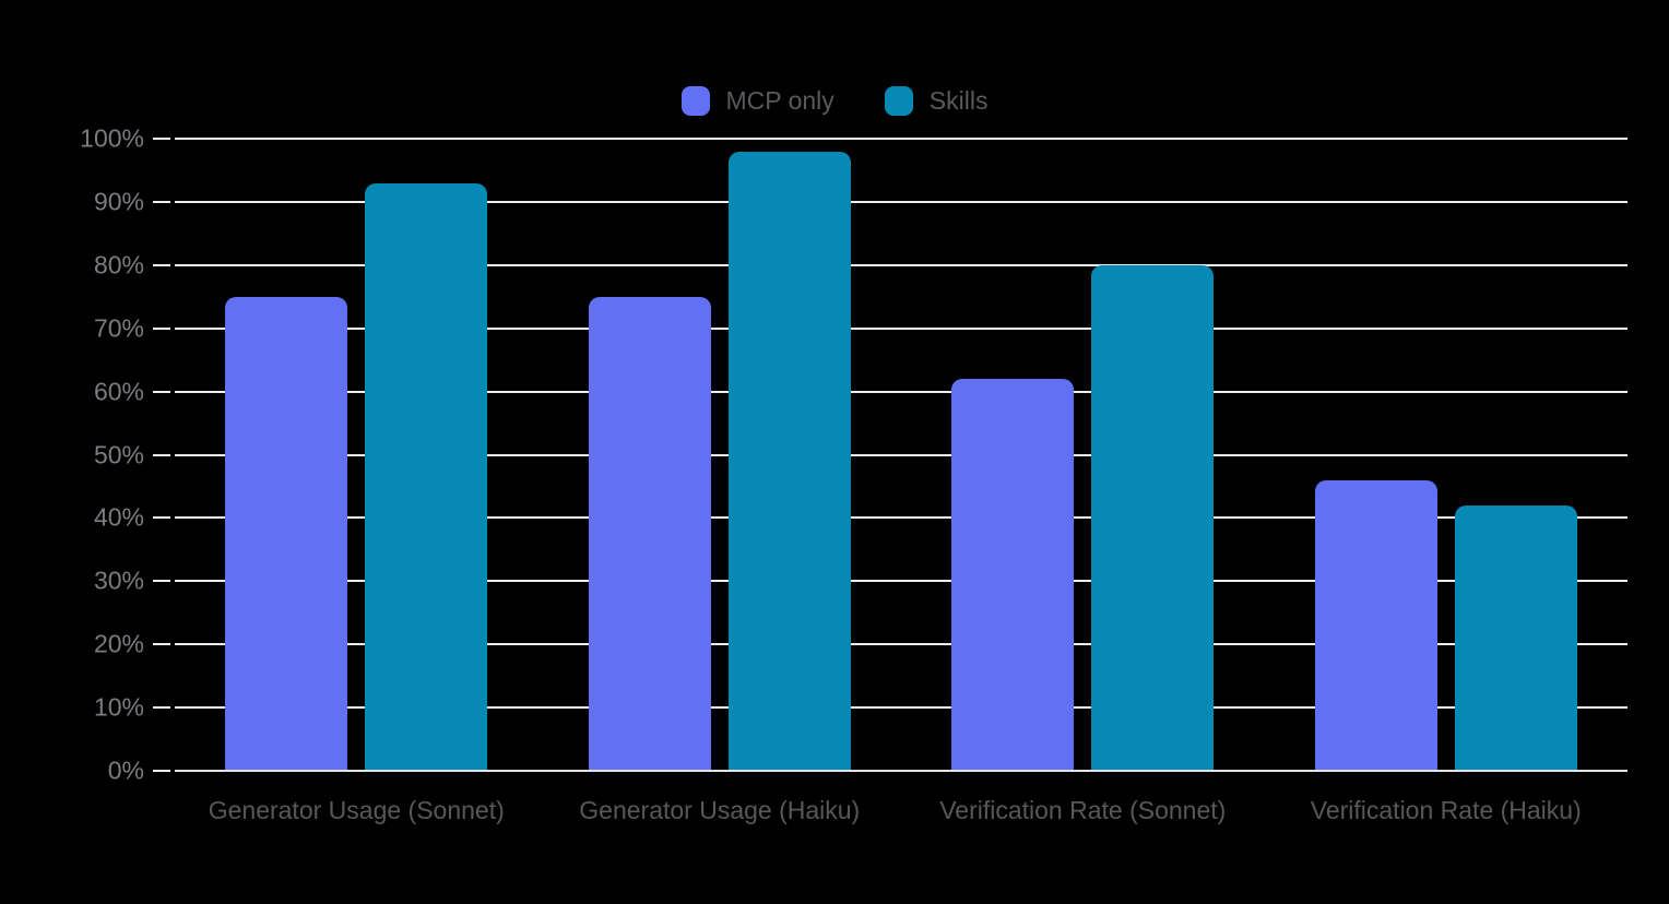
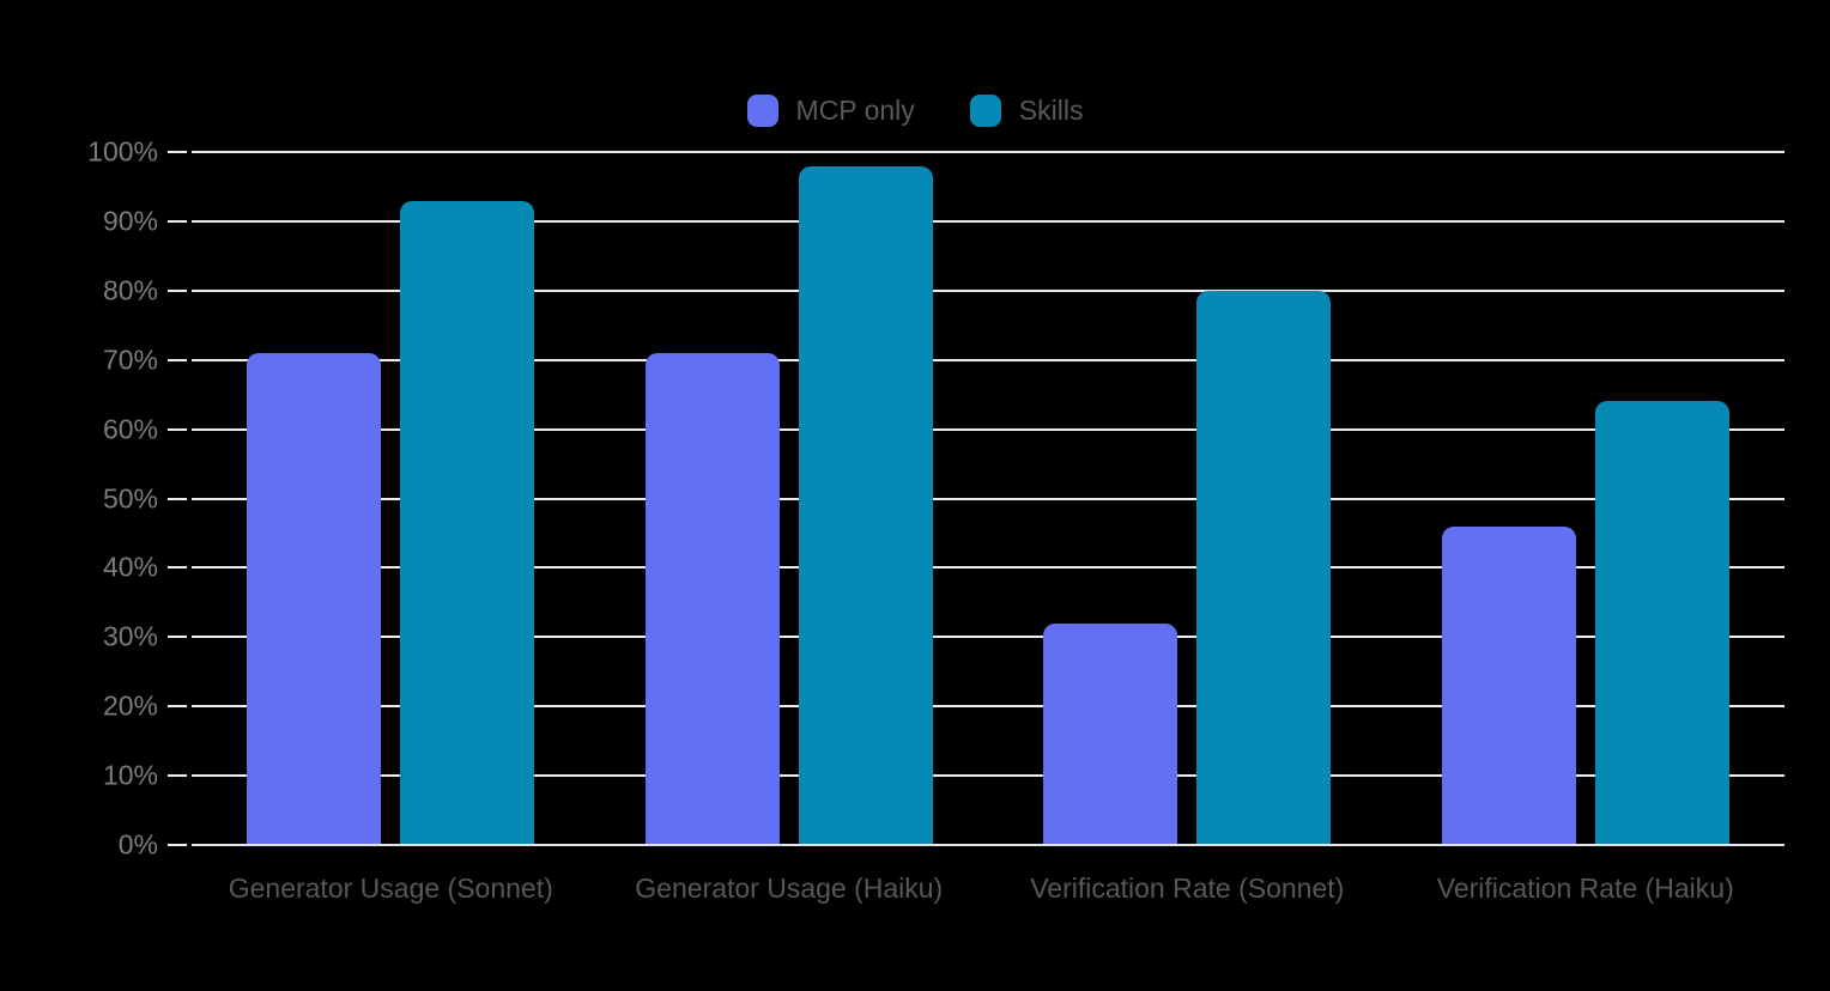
MCP only/Generator Usage (Sonnet): 75% -> 71%
MCP only/Generator Usage (Haiku): 75% -> 71%
MCP only/Verification Rate (Sonnet): 62% -> 32%
Skills/Verification Rate (Haiku): 42% -> 64%
